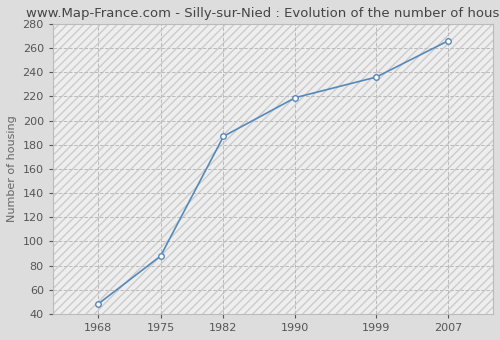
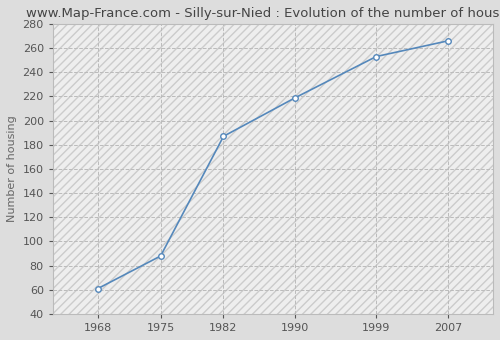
1968: 48 -> 61
1999: 236 -> 253
